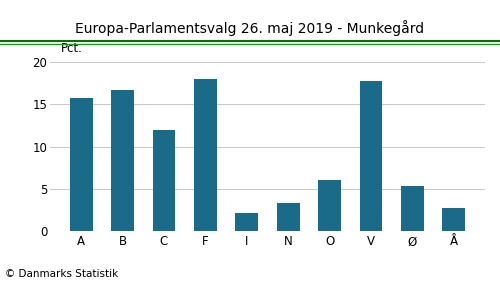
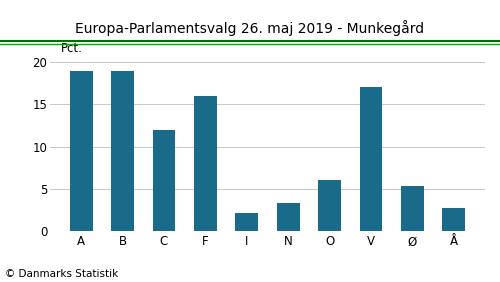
A: 15.8 -> 19.0
B: 16.7 -> 19.0
F: 18.0 -> 16.0
V: 17.7 -> 17.0
